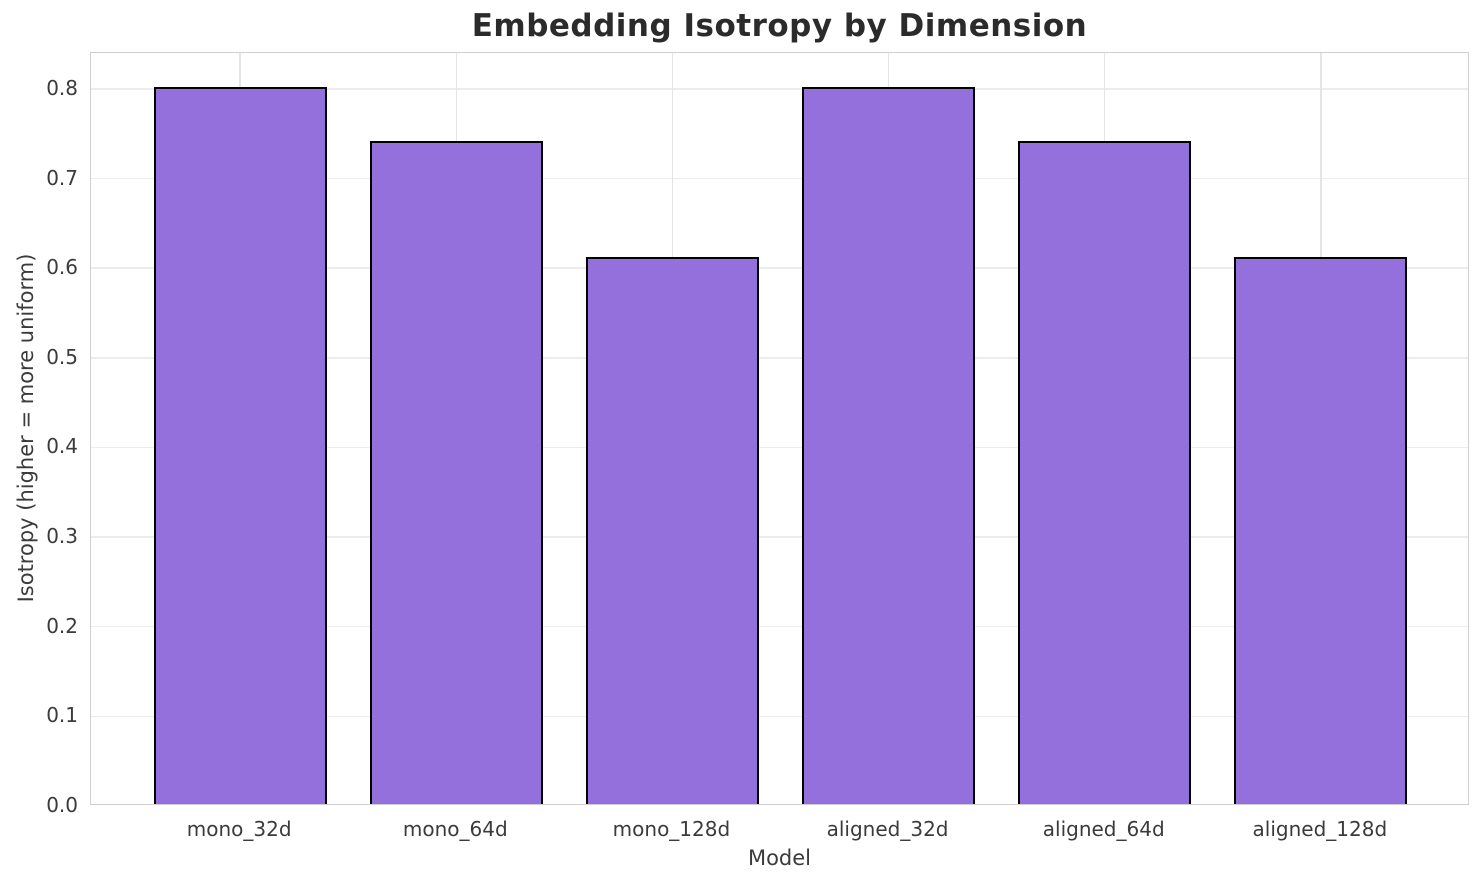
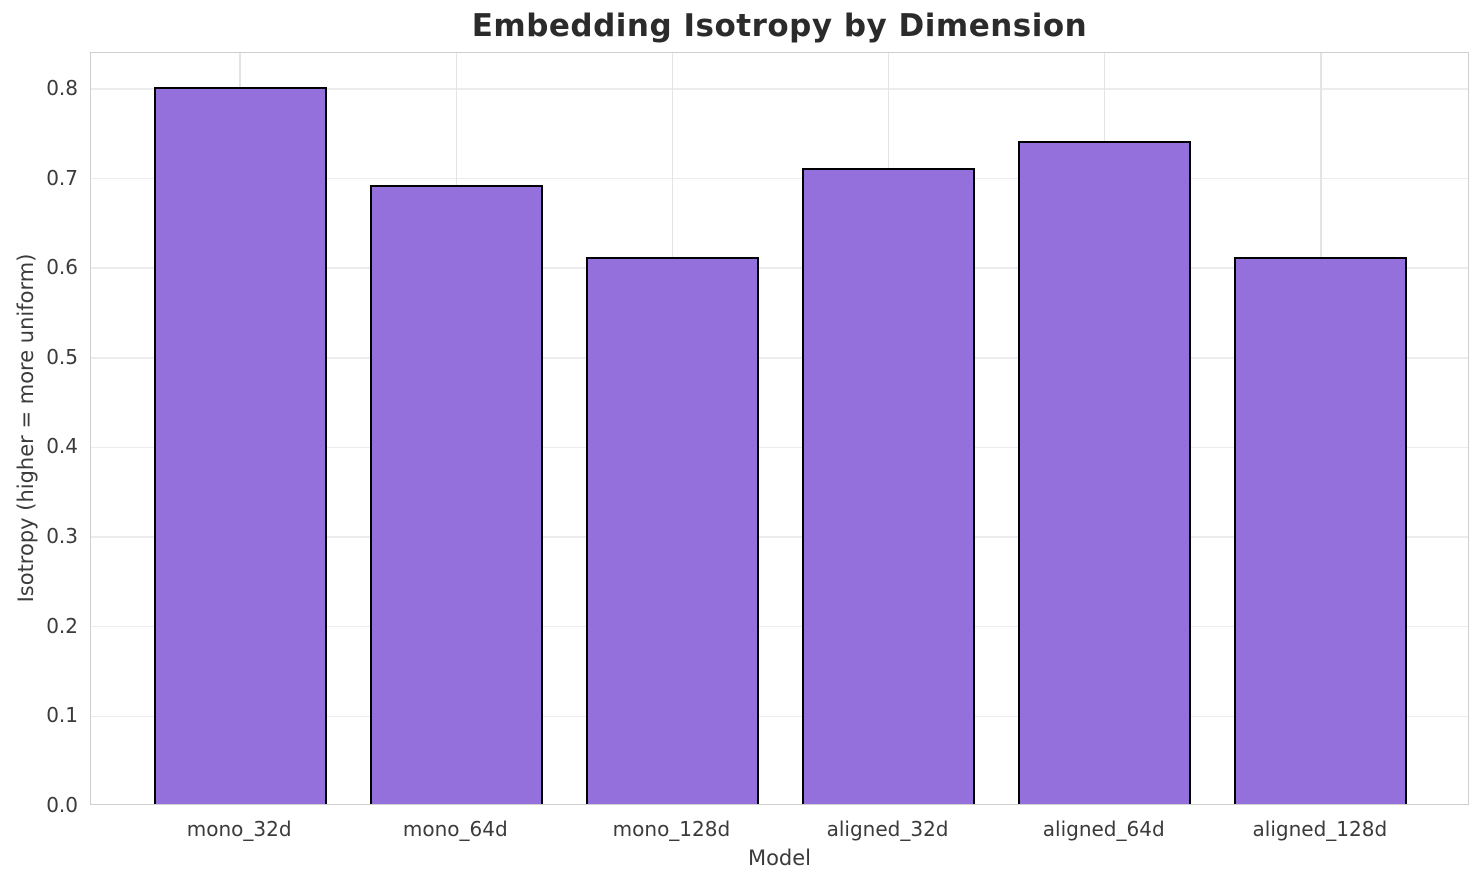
mono_64d: 0.74 -> 0.69
aligned_32d: 0.80 -> 0.71
